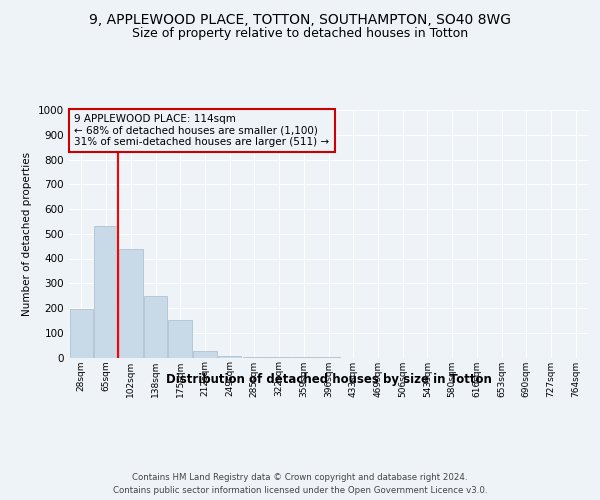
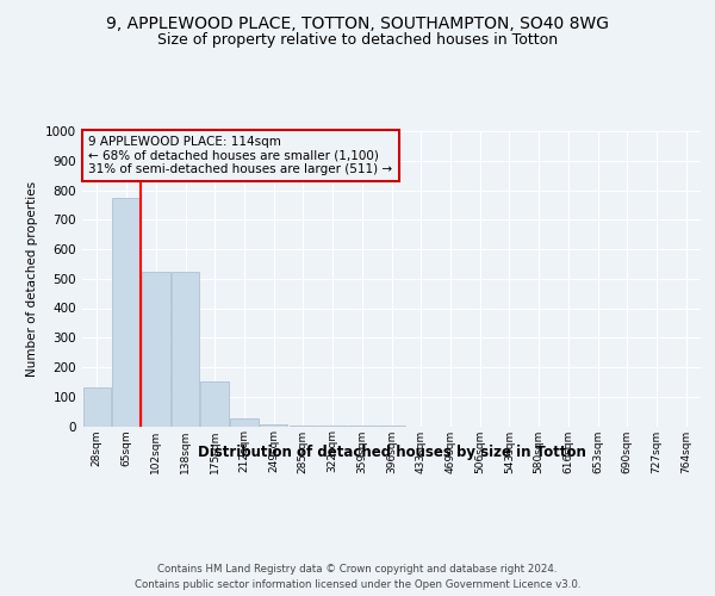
28sqm: 195 -> 130
65sqm: 530 -> 775
102sqm: 440 -> 525
138sqm: 250 -> 525
